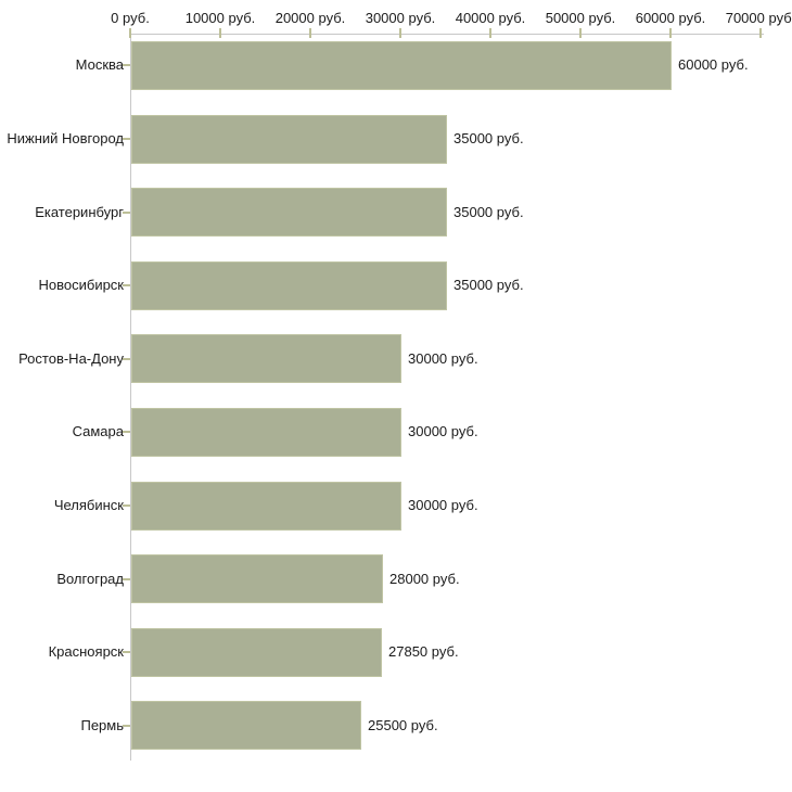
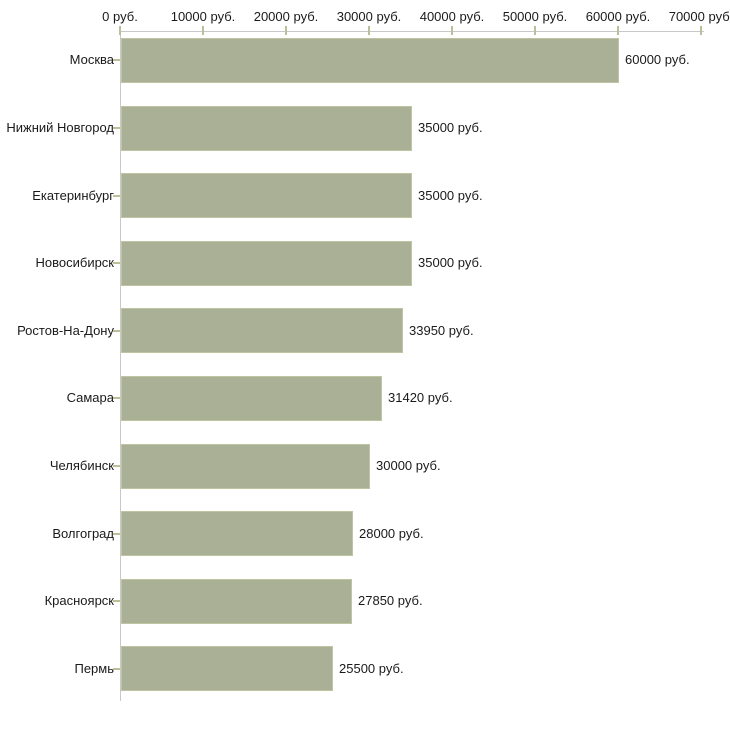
Ростов-На-Дону: 30000 -> 33950
Самара: 30000 -> 31420
